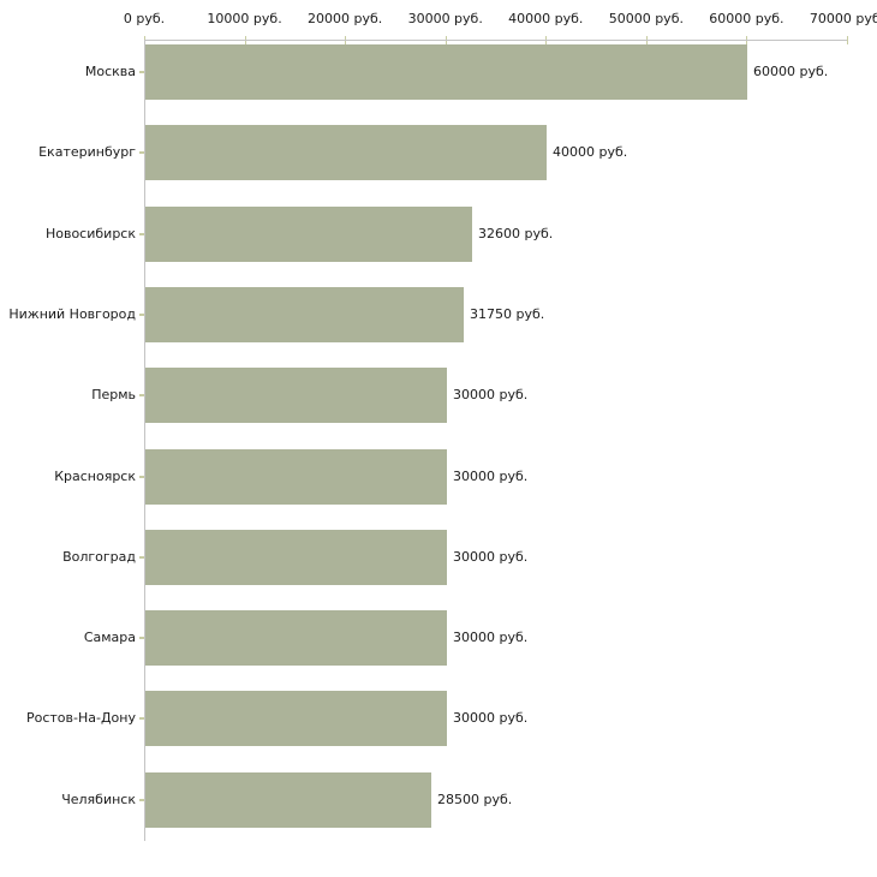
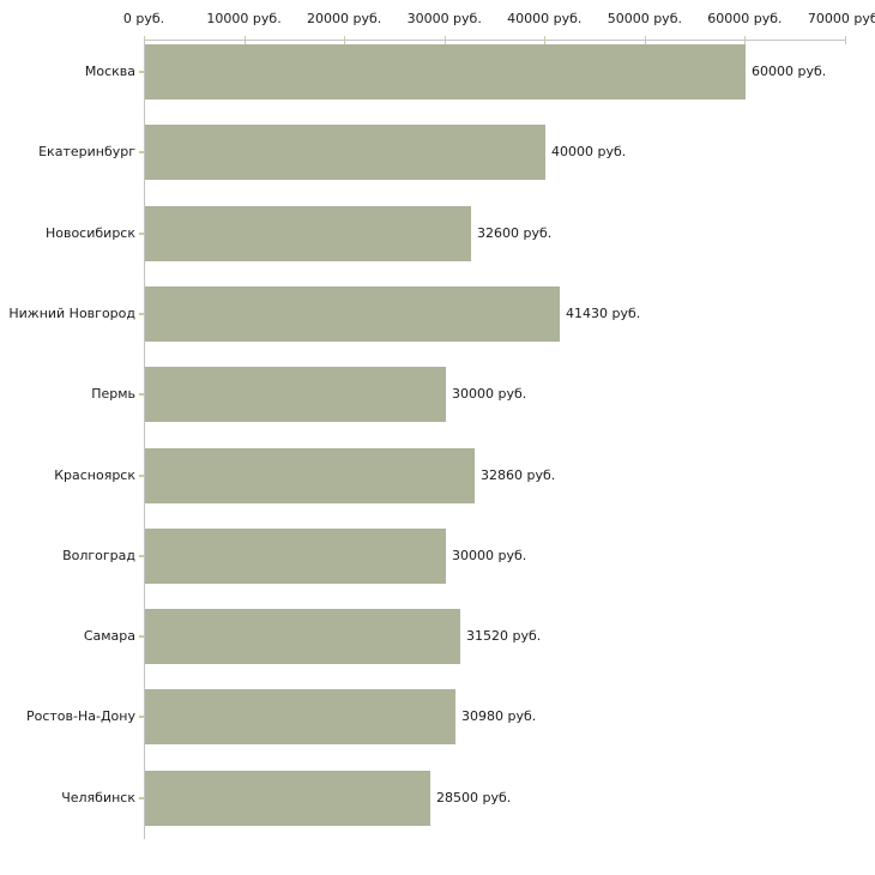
Нижний Новгород: 31750 -> 41430
Красноярск: 30000 -> 32860
Самара: 30000 -> 31520
Ростов-На-Дону: 30000 -> 30980
